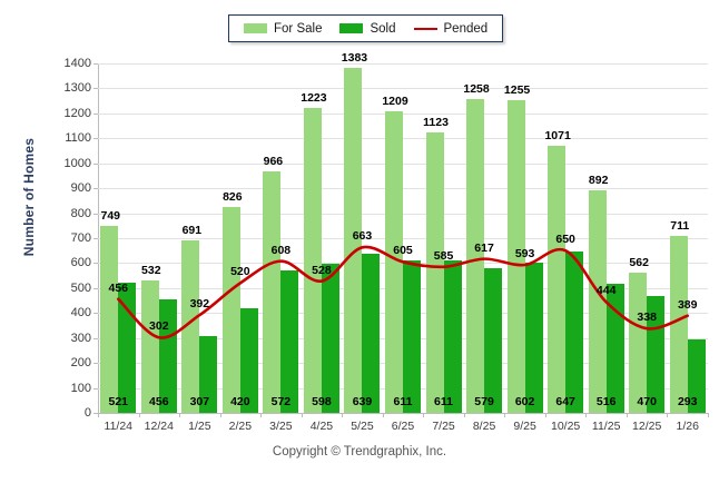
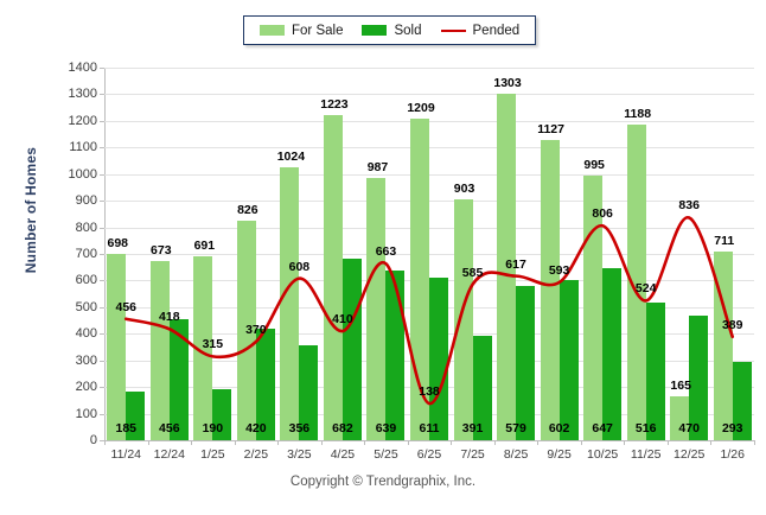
For Sale/11/24: 749 -> 698
Sold/11/24: 521 -> 185
For Sale/12/24: 532 -> 673
Pended/12/24: 302 -> 418
Sold/1/25: 307 -> 190
Pended/1/25: 392 -> 315
Pended/2/25: 520 -> 370
For Sale/3/25: 966 -> 1024
Sold/3/25: 572 -> 356
Sold/4/25: 598 -> 682
Pended/4/25: 528 -> 410
For Sale/5/25: 1383 -> 987
Pended/6/25: 605 -> 138
For Sale/7/25: 1123 -> 903
Sold/7/25: 611 -> 391
For Sale/8/25: 1258 -> 1303
For Sale/9/25: 1255 -> 1127
For Sale/10/25: 1071 -> 995
Pended/10/25: 650 -> 806
For Sale/11/25: 892 -> 1188
Pended/11/25: 444 -> 524
For Sale/12/25: 562 -> 165
Pended/12/25: 338 -> 836
